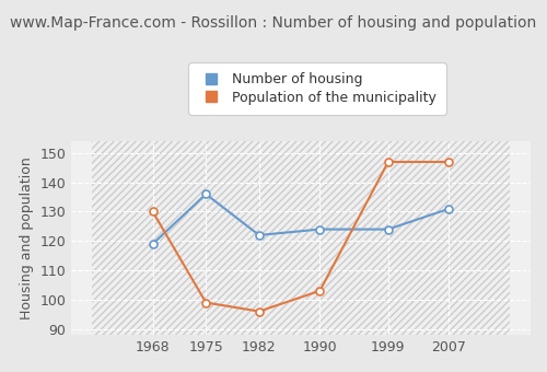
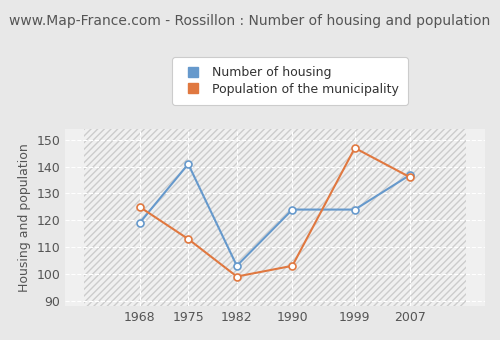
Population of the municipality/1968: 130 -> 125
Number of housing/1975: 136 -> 141
Population of the municipality/1975: 99 -> 113
Number of housing/1982: 122 -> 103
Population of the municipality/1982: 96 -> 99
Number of housing/2007: 131 -> 137
Population of the municipality/2007: 147 -> 136
